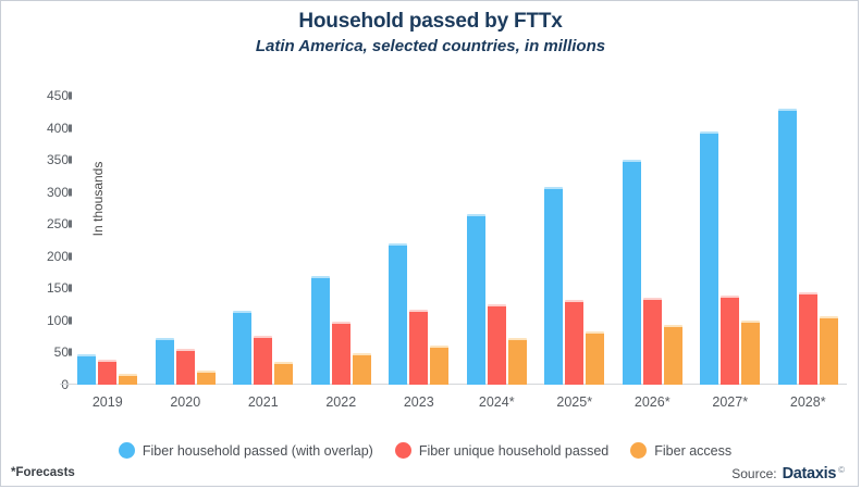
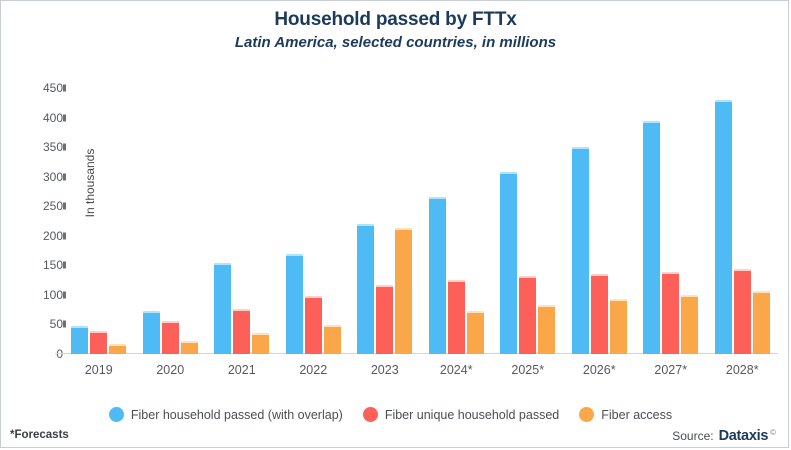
Fiber household passed (with overlap)/2021: 110 -> 150
Fiber access/2023: 60 -> 210
